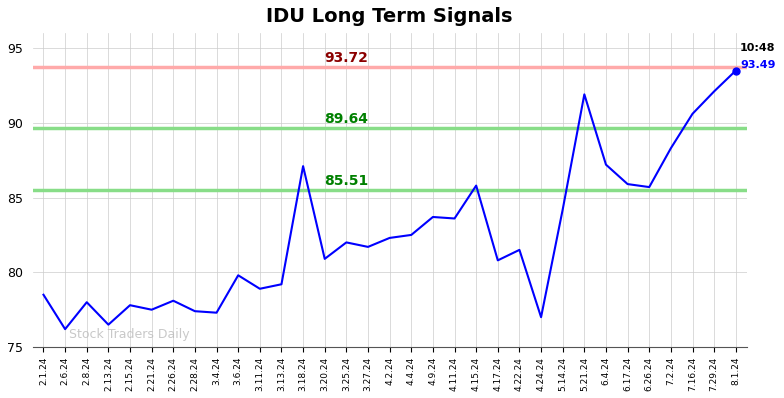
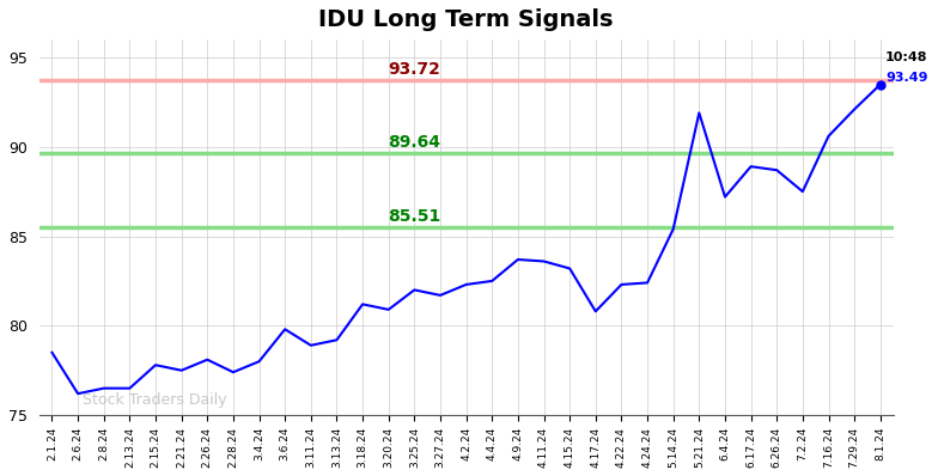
2.8.24: 78.0 -> 76.5
3.4.24: 77.3 -> 78.0
3.18.24: 87.1 -> 81.2
4.15.24: 85.8 -> 83.2
4.22.24: 81.5 -> 82.3
4.24.24: 77.0 -> 82.4
5.14.24: 84.2 -> 85.4
6.17.24: 85.9 -> 88.9
6.26.24: 85.7 -> 88.7
7.2.24: 88.3 -> 87.5
